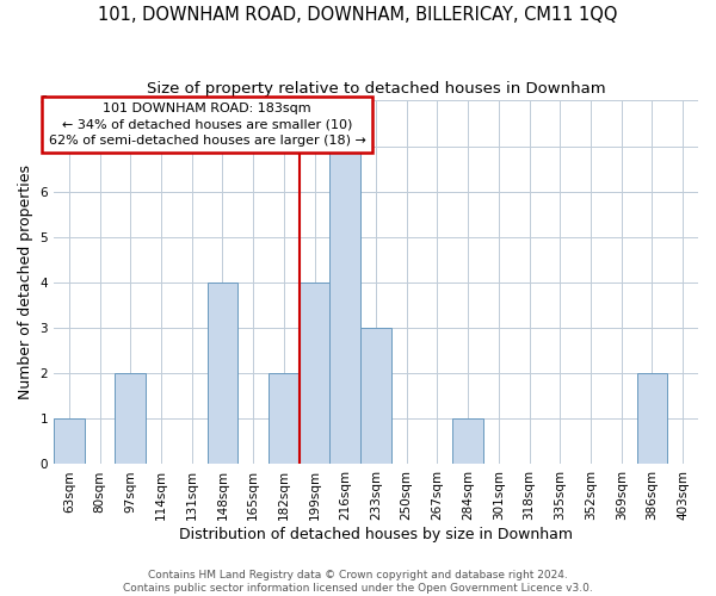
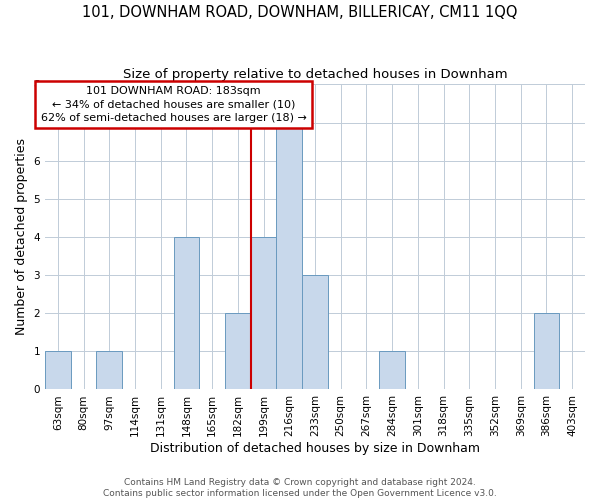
97sqm: 2 -> 1
